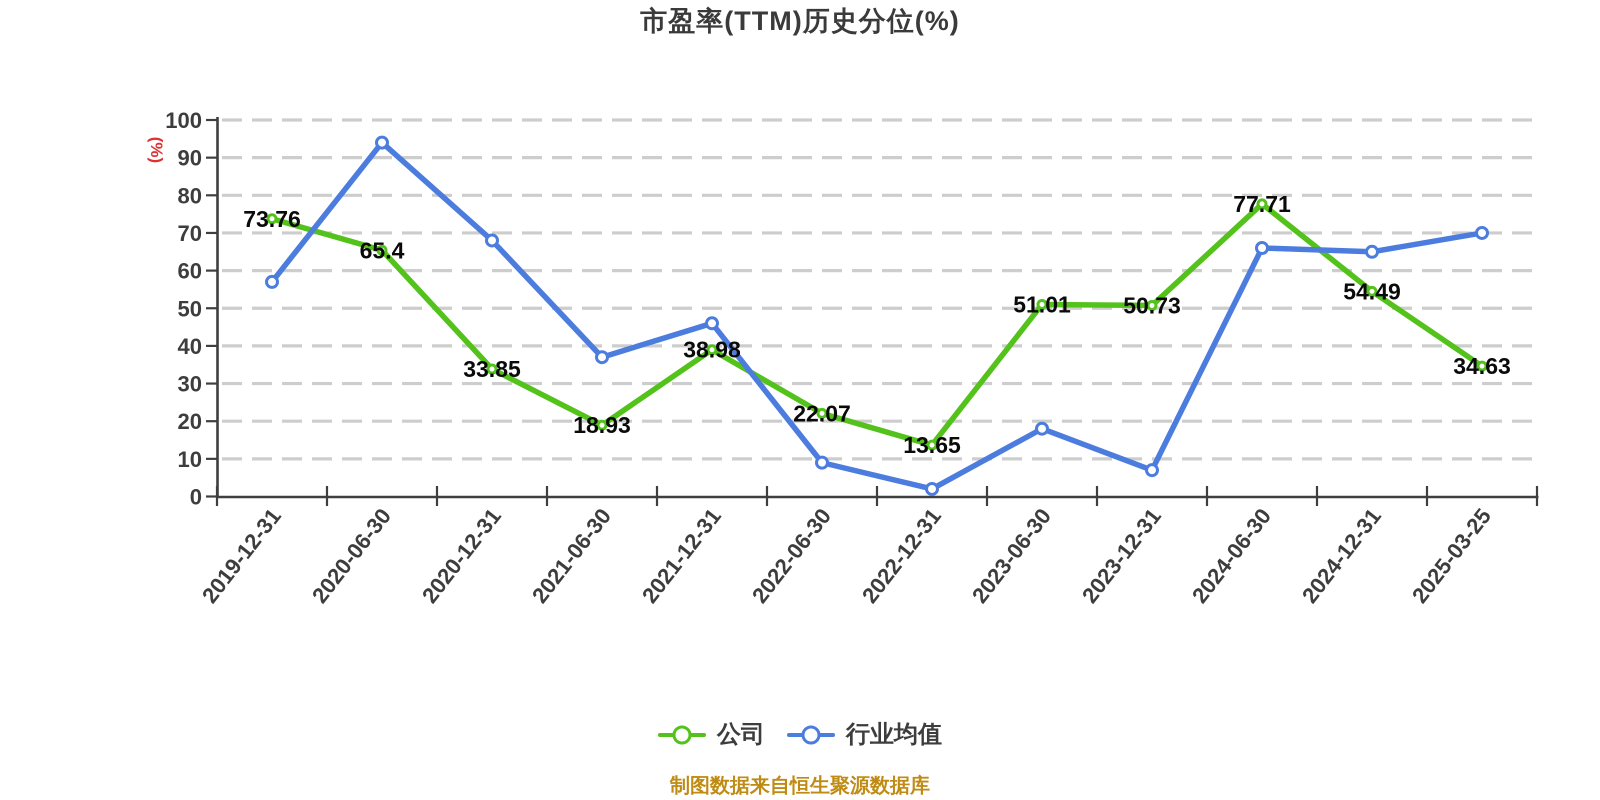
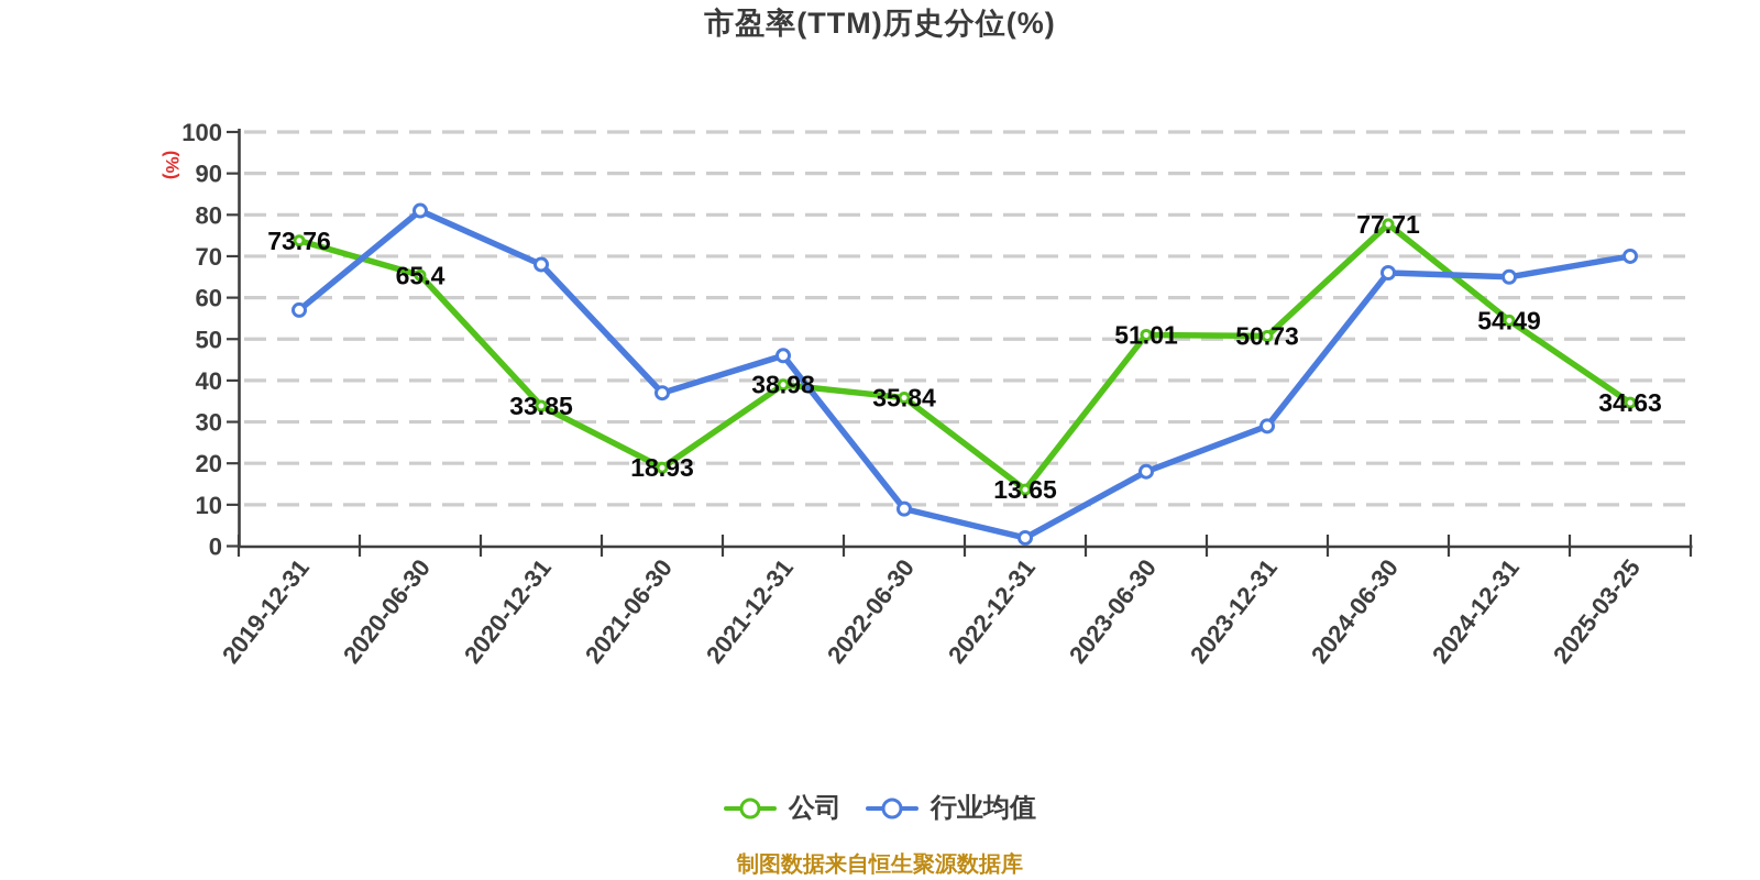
行业均值/2020-06-30: 94 -> 81
公司/2022-06-30: 22.07 -> 35.84
行业均值/2023-12-31: 7 -> 29
